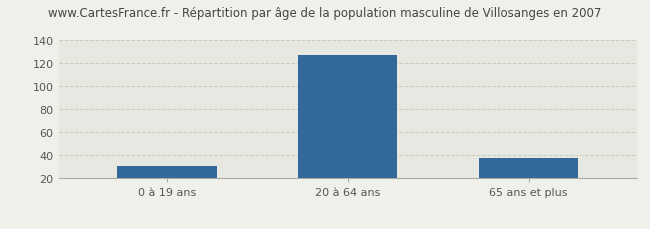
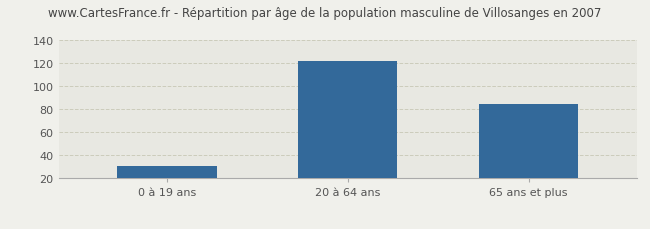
20 à 64 ans: 127 -> 122
65 ans et plus: 38 -> 85
